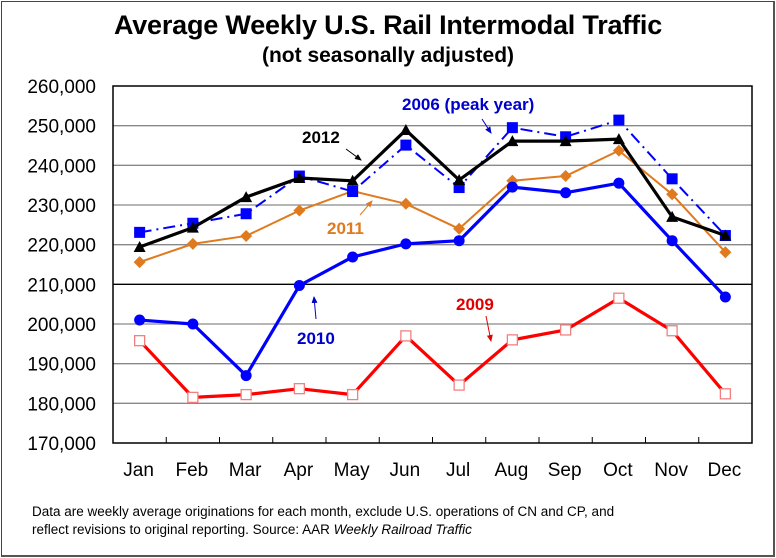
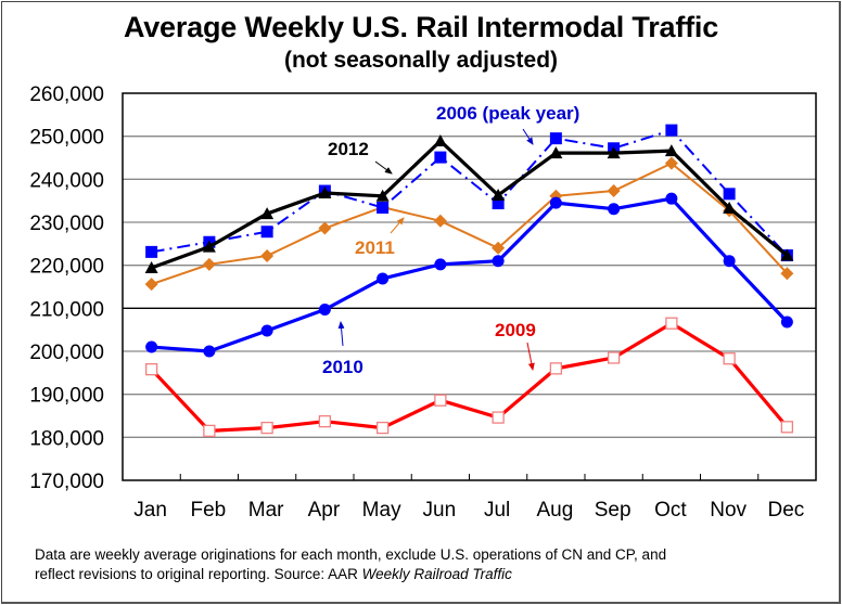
2010/Mar: 187000 -> 205000
2009/Jun: 197000 -> 189000
2012/Nov: 227000 -> 233000
